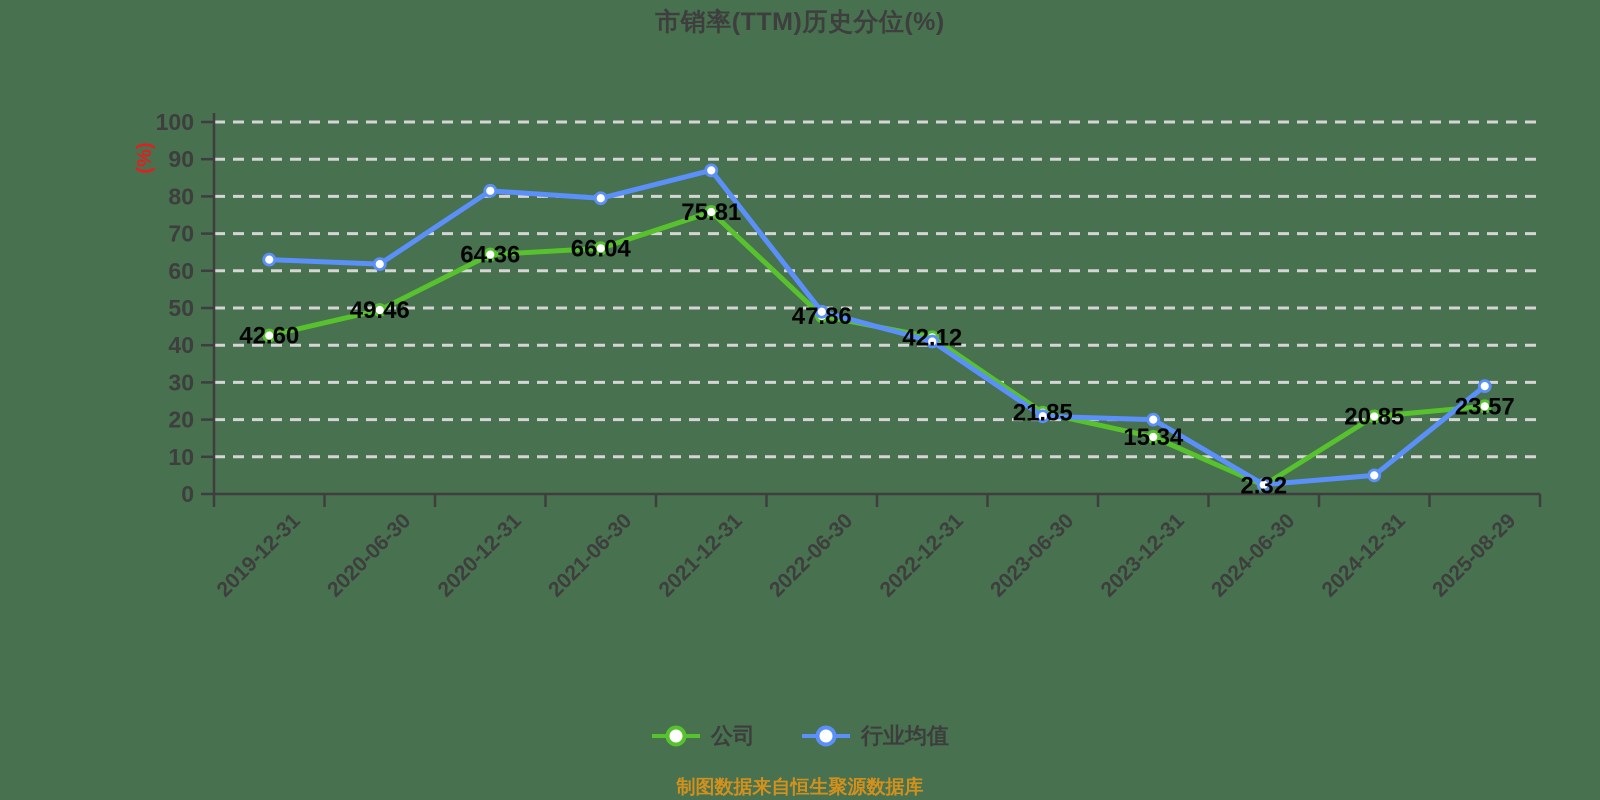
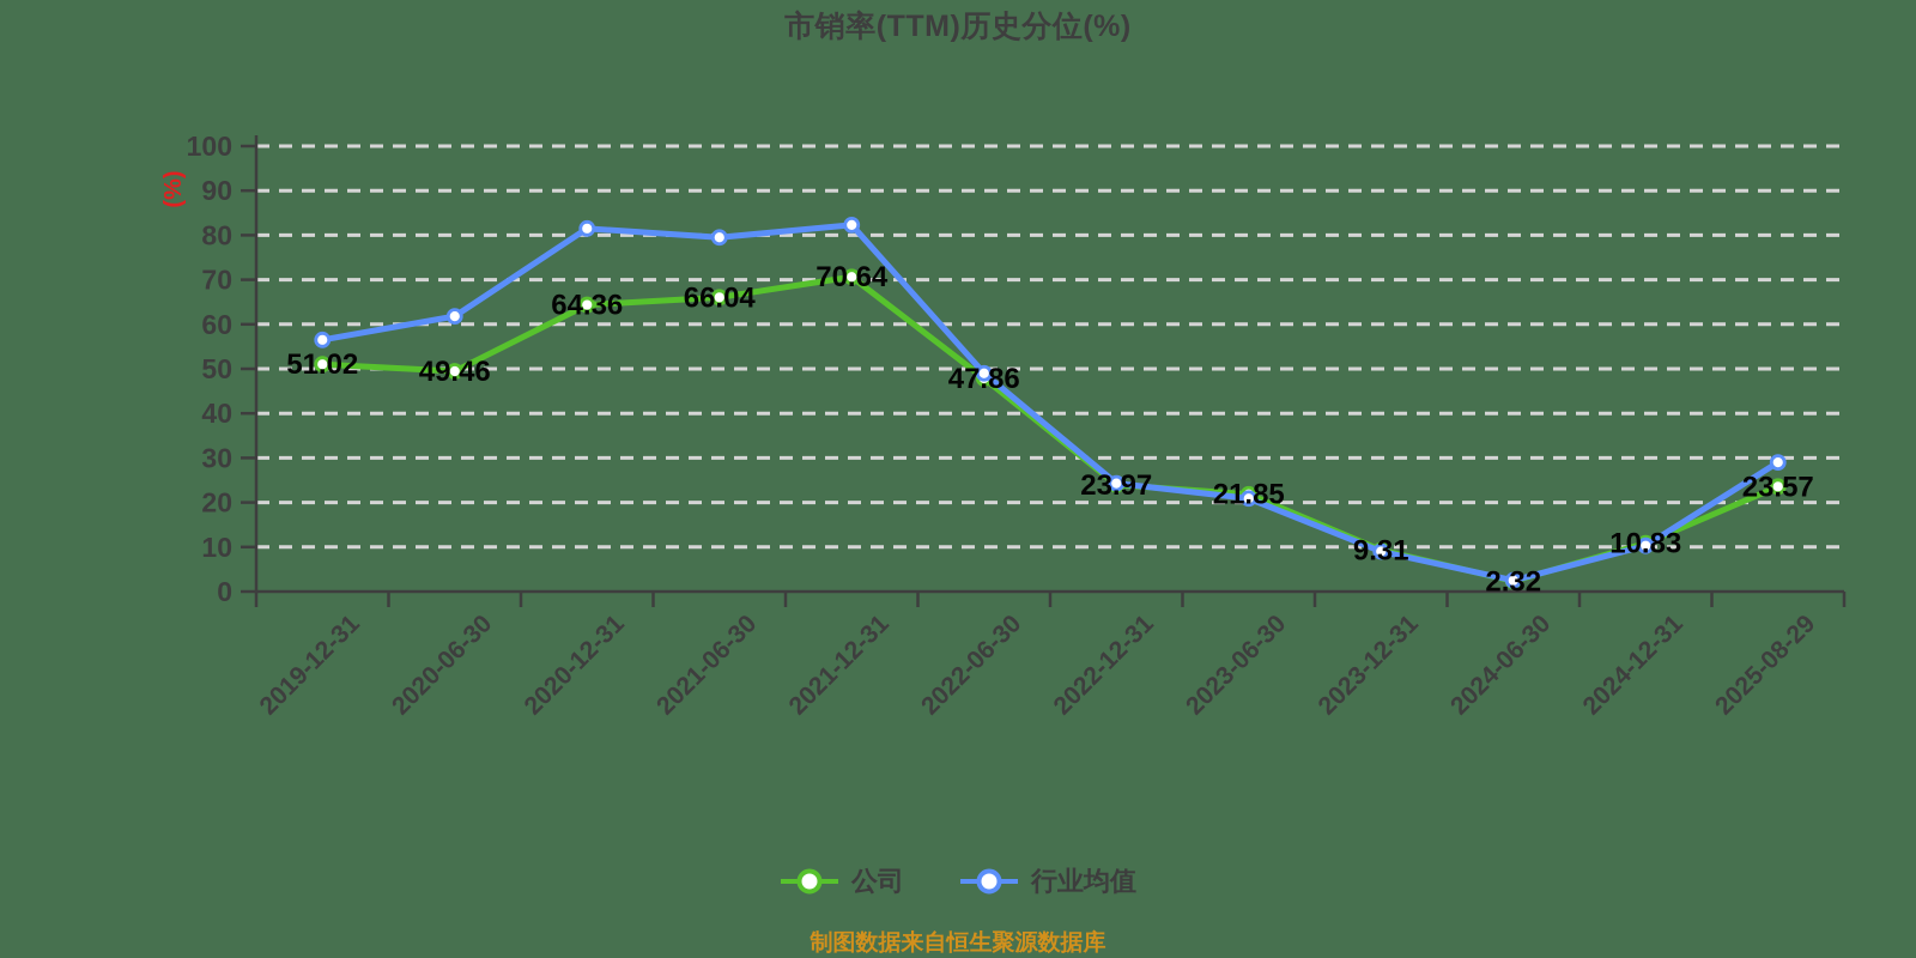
公司/2019-12-31: 42.60 -> 51.02
行业均值/2019-12-31: 63 -> 56
公司/2021-12-31: 75.81 -> 70.64
行业均值/2021-12-31: 87 -> 82
公司/2022-12-31: 42.12 -> 23.97
行业均值/2022-12-31: 41 -> 24
公司/2023-12-31: 15.34 -> 9.31
行业均值/2023-12-31: 20 -> 9
公司/2024-12-31: 20.85 -> 10.83
行业均值/2024-12-31: 5 -> 10
